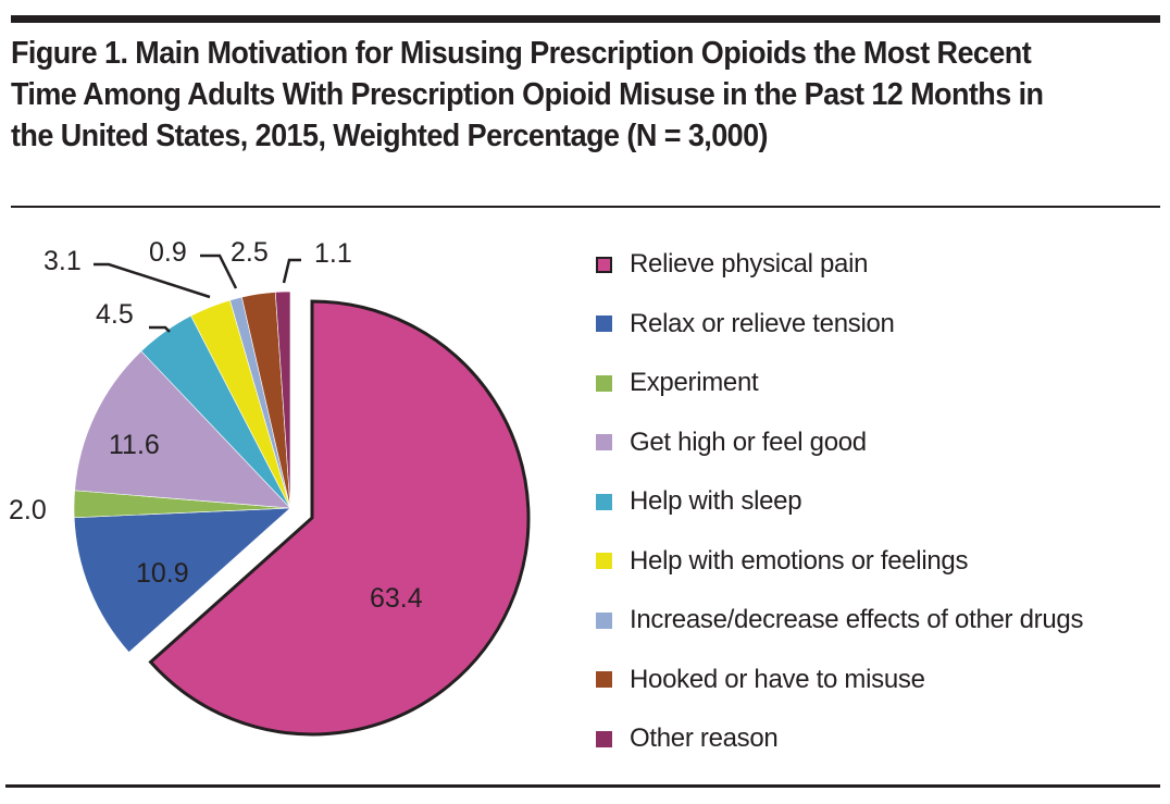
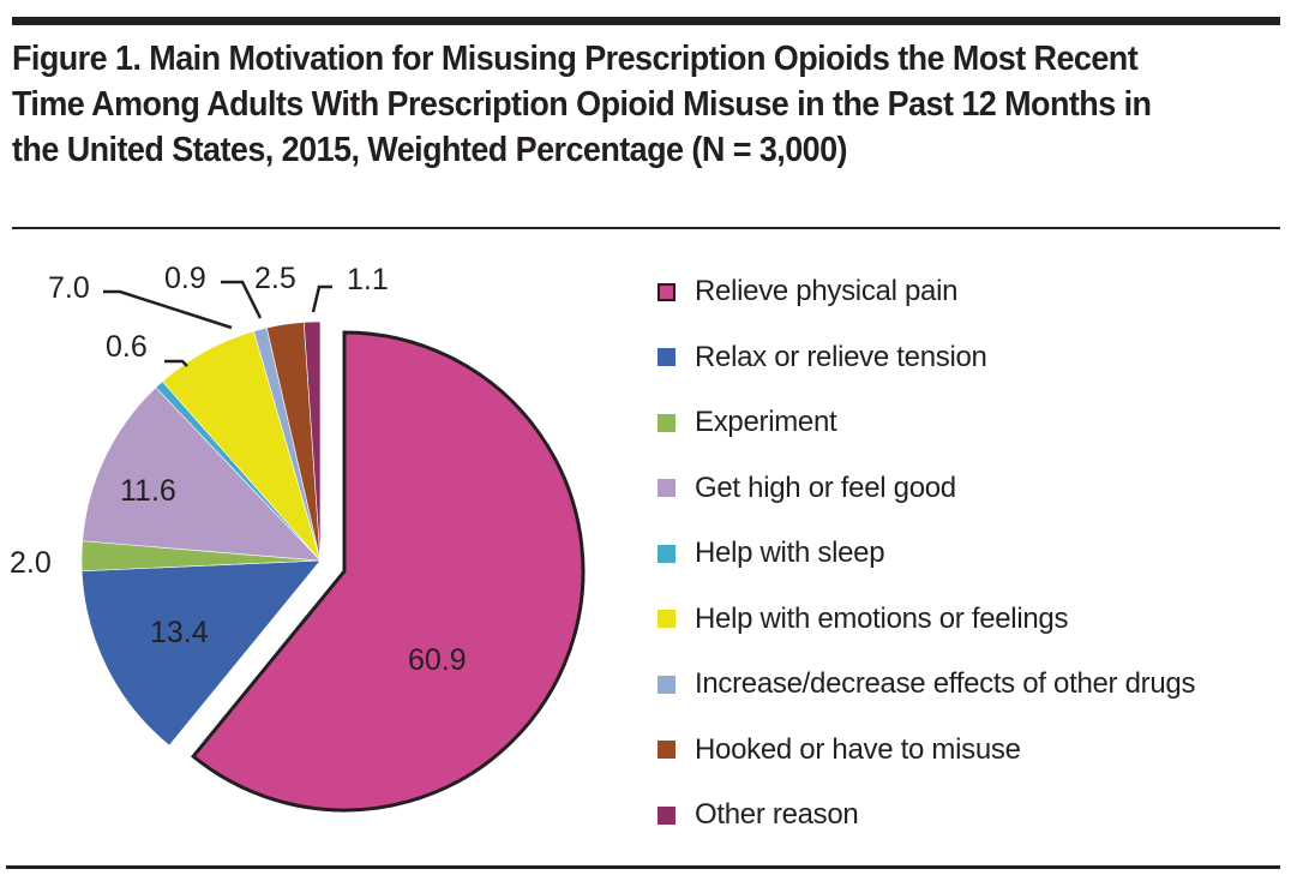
Relieve physical pain: 63.4 -> 60.9
Relax or relieve tension: 10.9 -> 13.4
Help with sleep: 4.5 -> 0.6
Help with emotions or feelings: 3.1 -> 7.0
